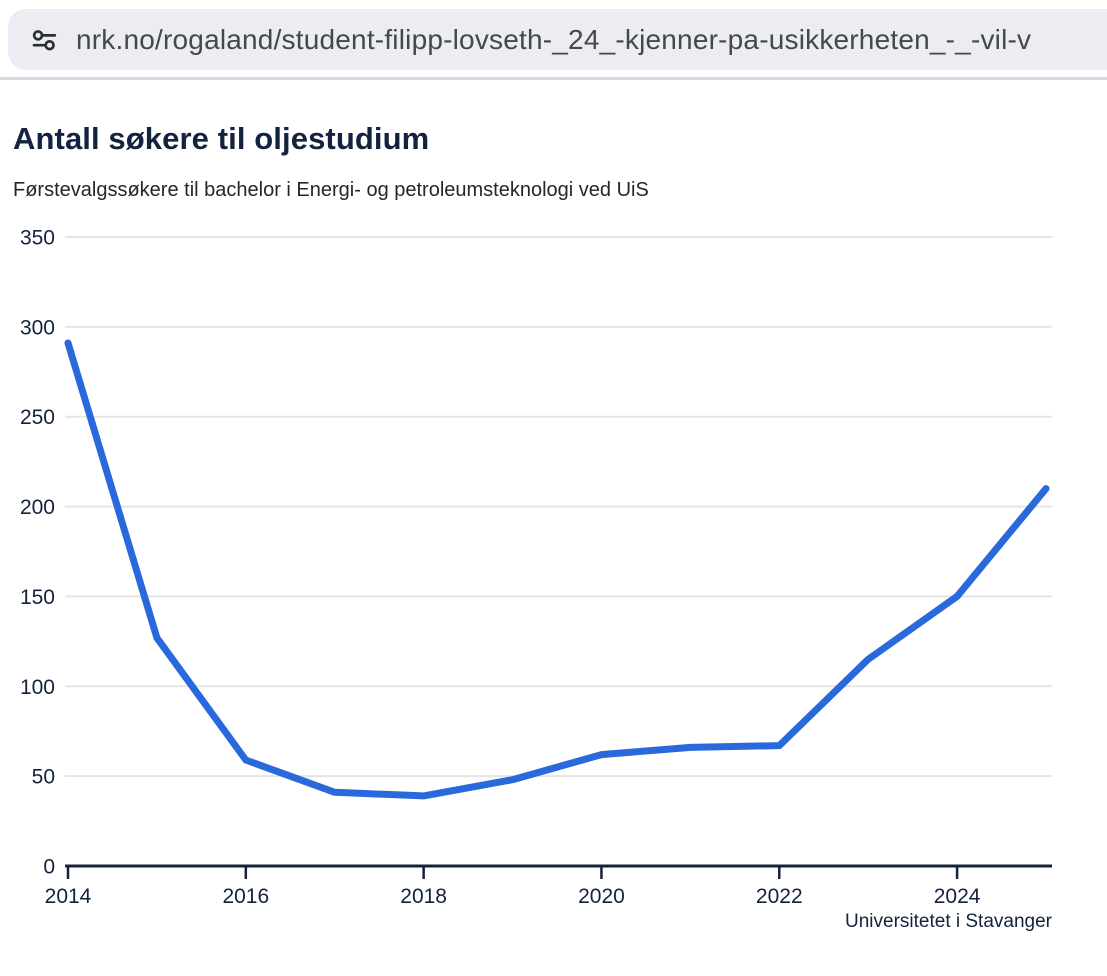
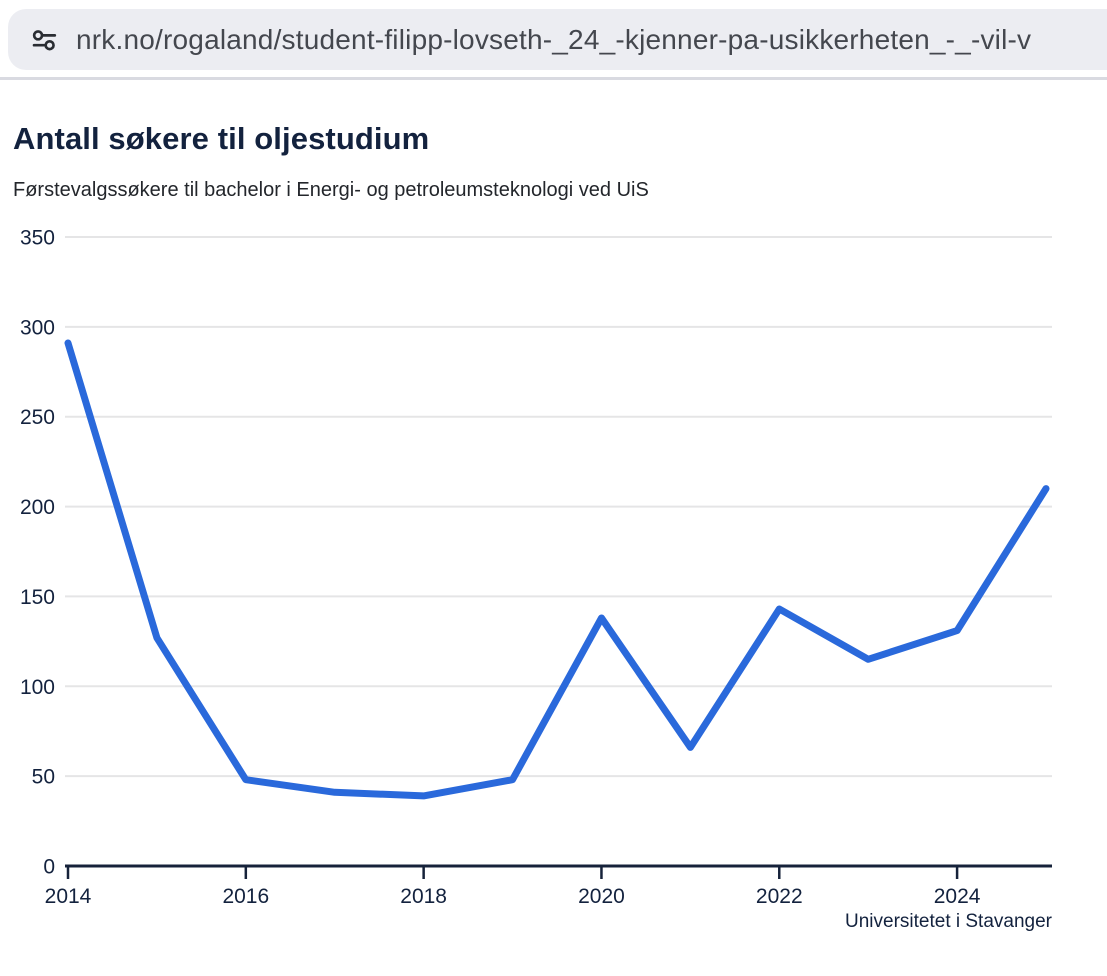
2016: 59 -> 48
2020: 62 -> 138
2022: 67 -> 143
2024: 150 -> 131
